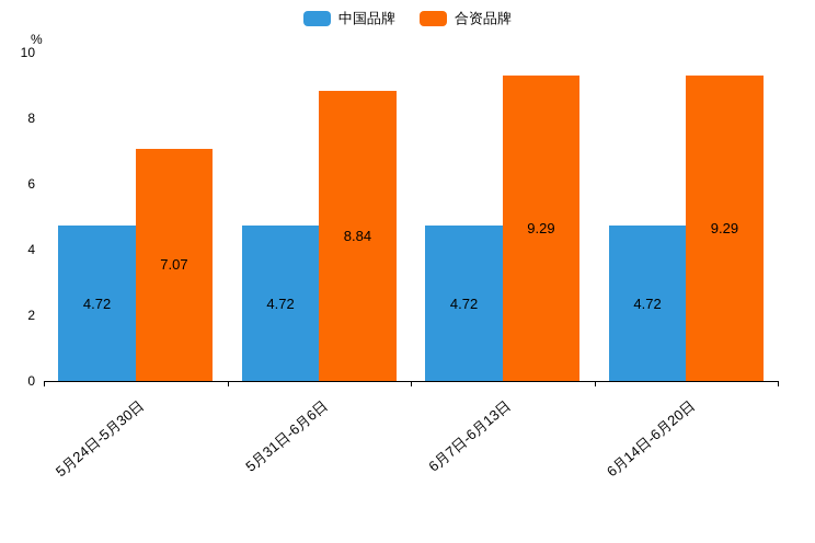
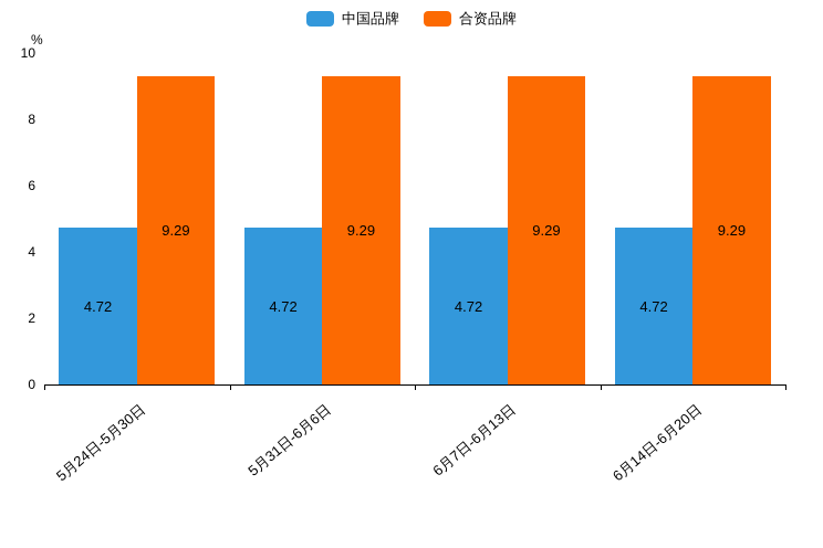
合资品牌/5月24日-5月30日: 7.07 -> 9.29
合资品牌/5月31日-6月6日: 8.84 -> 9.29
